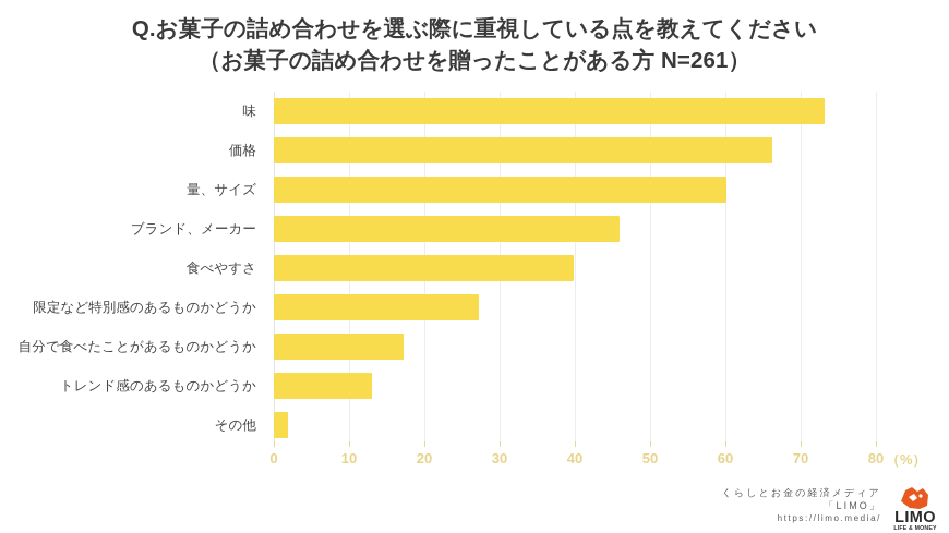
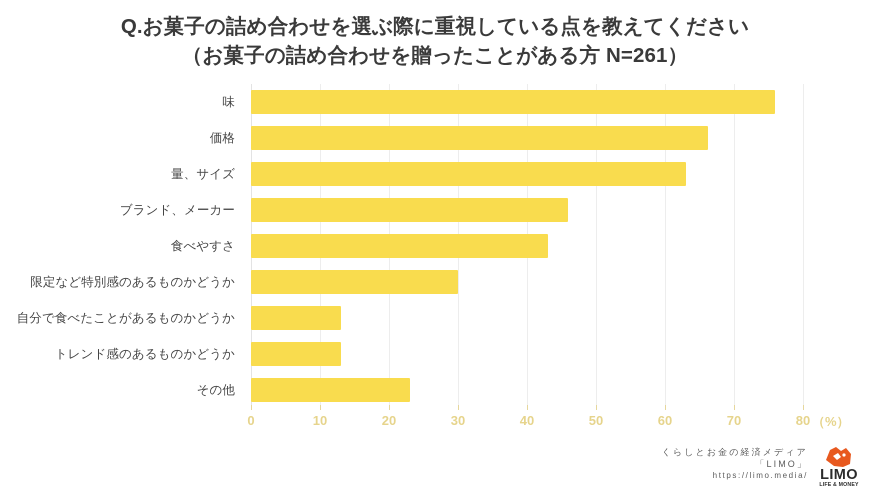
味: 73 -> 76
量、サイズ: 60 -> 63
食べやすさ: 40 -> 43
限定など特別感のあるものかどうか: 27 -> 30
自分で食べたことがあるものかどうか: 17 -> 13
その他: 2 -> 23
